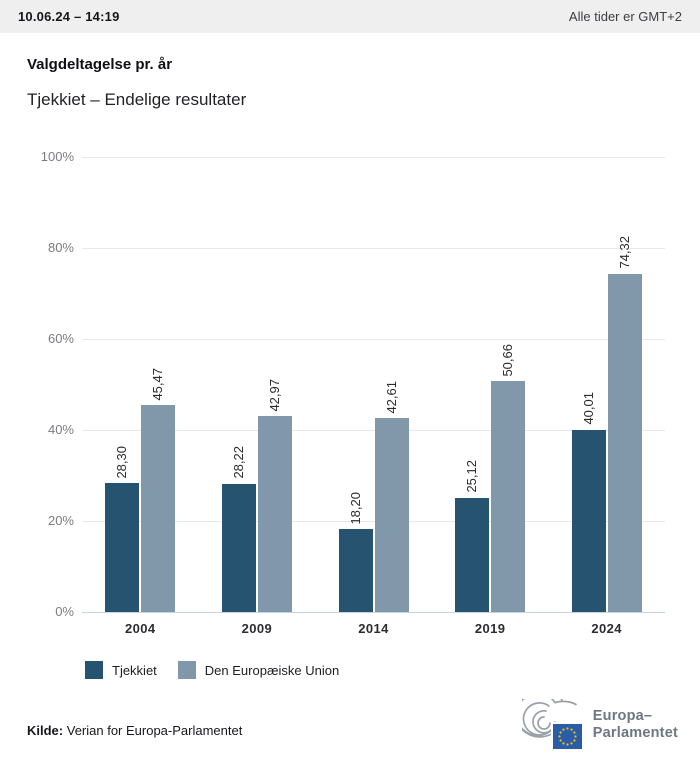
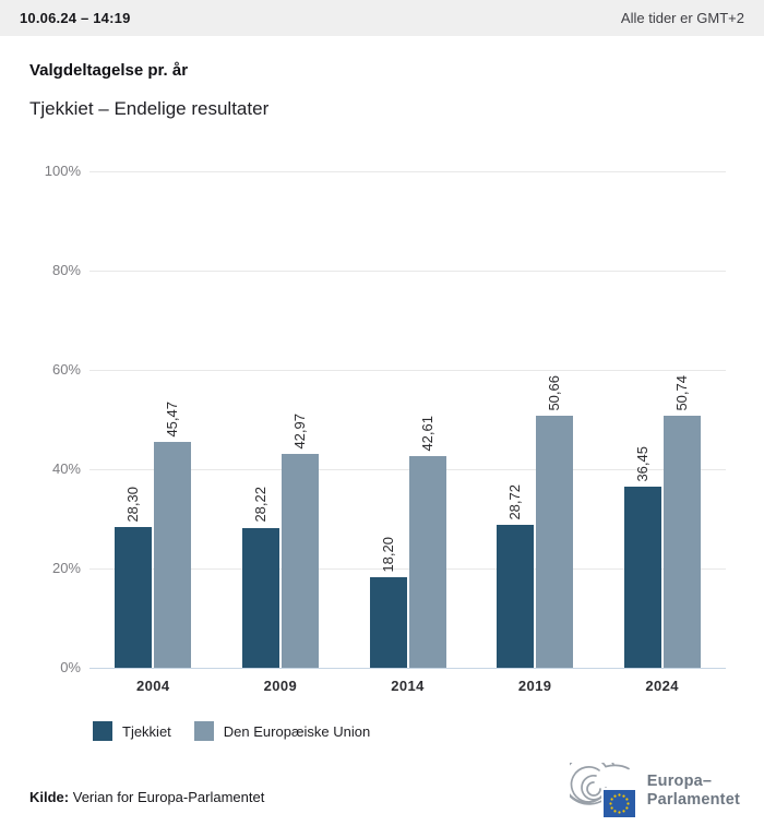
Tjekkiet/2019: 25,12 -> 28,72
Tjekkiet/2024: 40,01 -> 36,45
Den Europæiske Union/2024: 74,32 -> 50,74
